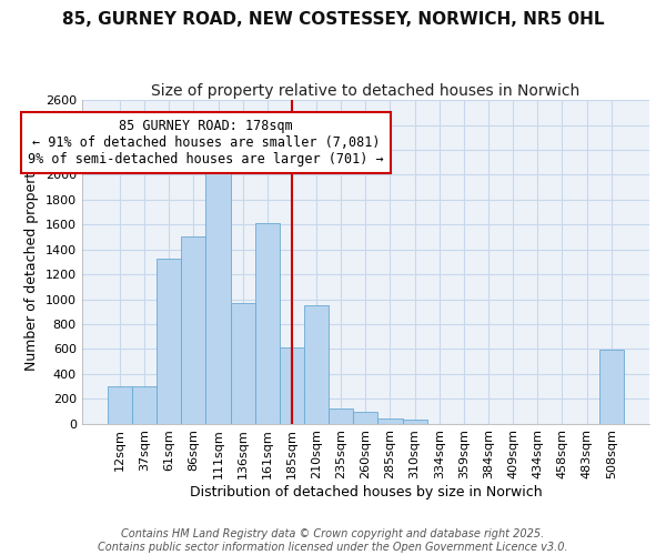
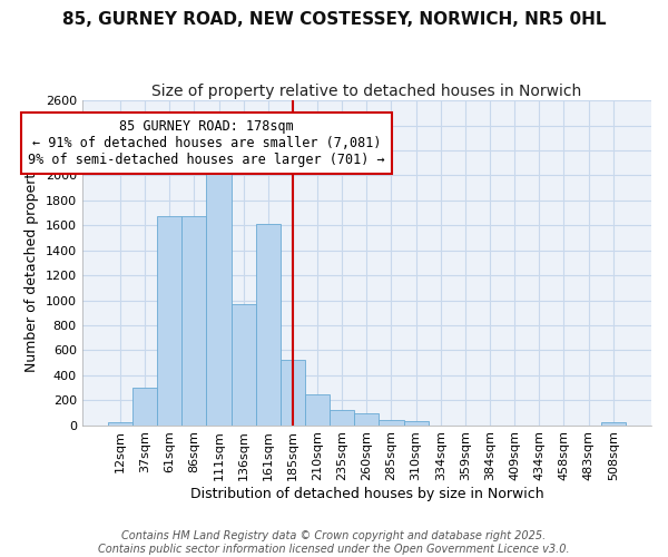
12sqm: 300 -> 20
61sqm: 1330 -> 1670
86sqm: 1500 -> 1670
185sqm: 610 -> 520
210sqm: 950 -> 250
508sqm: 590 -> 20
